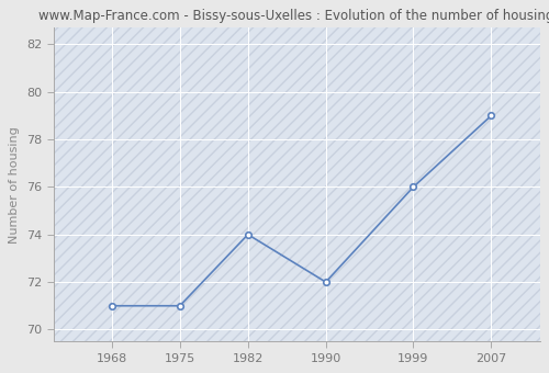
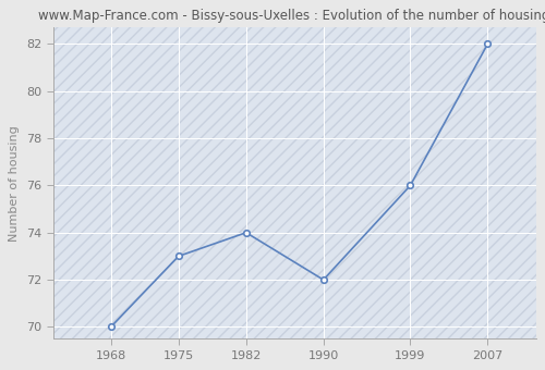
1968: 71 -> 70
1975: 71 -> 73
2007: 79 -> 82
